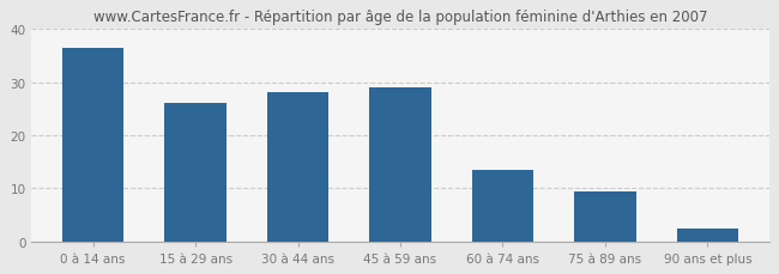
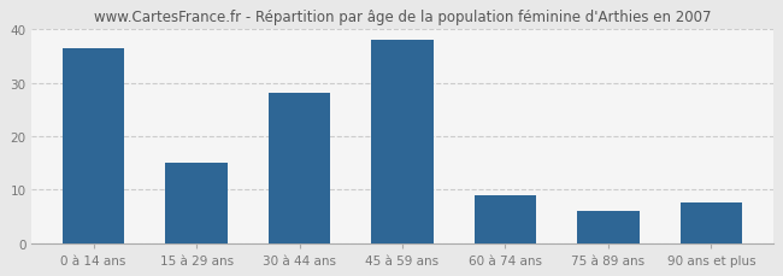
15 à 29 ans: 26.0 -> 15.0
45 à 59 ans: 29.0 -> 38.0
60 à 74 ans: 13.5 -> 9.0
75 à 89 ans: 9.5 -> 6.0
90 ans et plus: 2.5 -> 7.5
